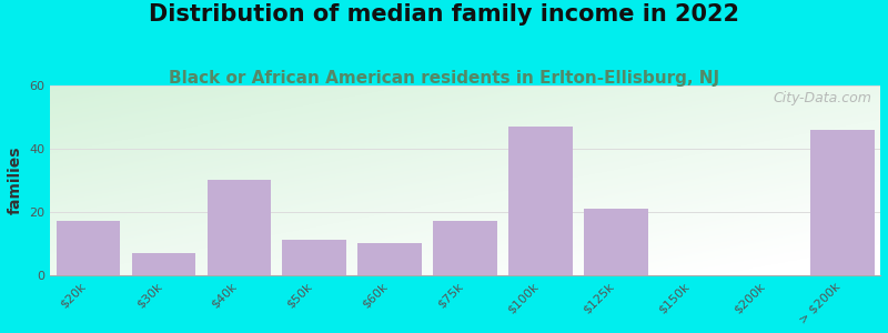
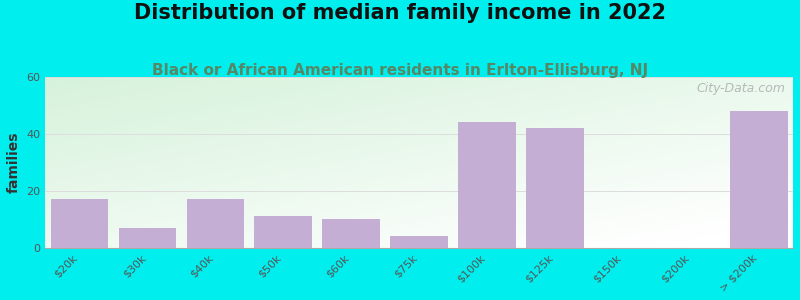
$40k: 30 -> 17
$75k: 17 -> 4
$100k: 47 -> 44
$125k: 21 -> 42
> $200k: 46 -> 48
